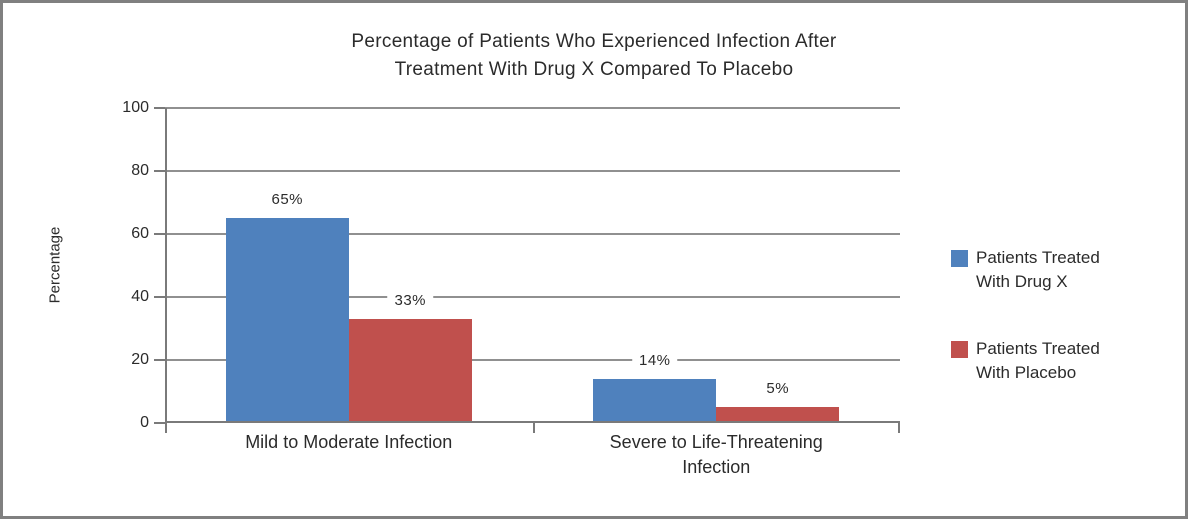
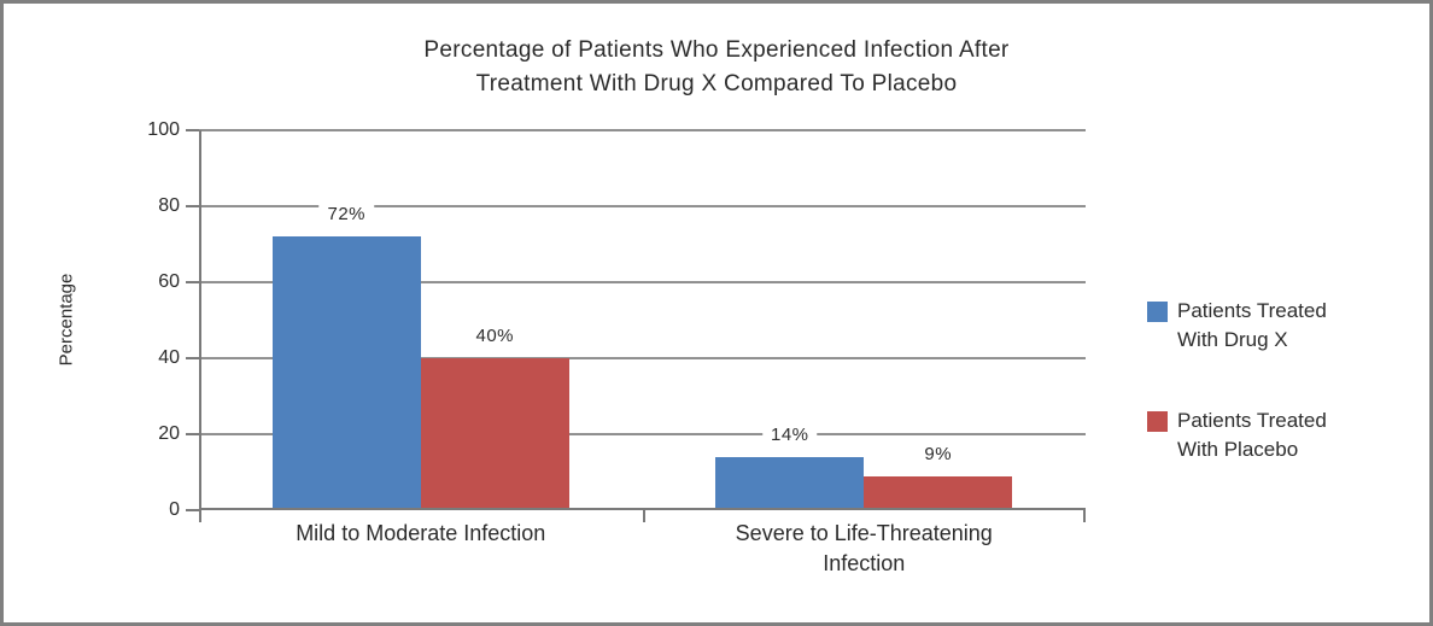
Patients Treated With Drug X/Mild to Moderate Infection: 65% -> 72%
Patients Treated With Placebo/Mild to Moderate Infection: 33% -> 40%
Patients Treated With Placebo/Severe to Life-Threatening Infection: 5% -> 9%
